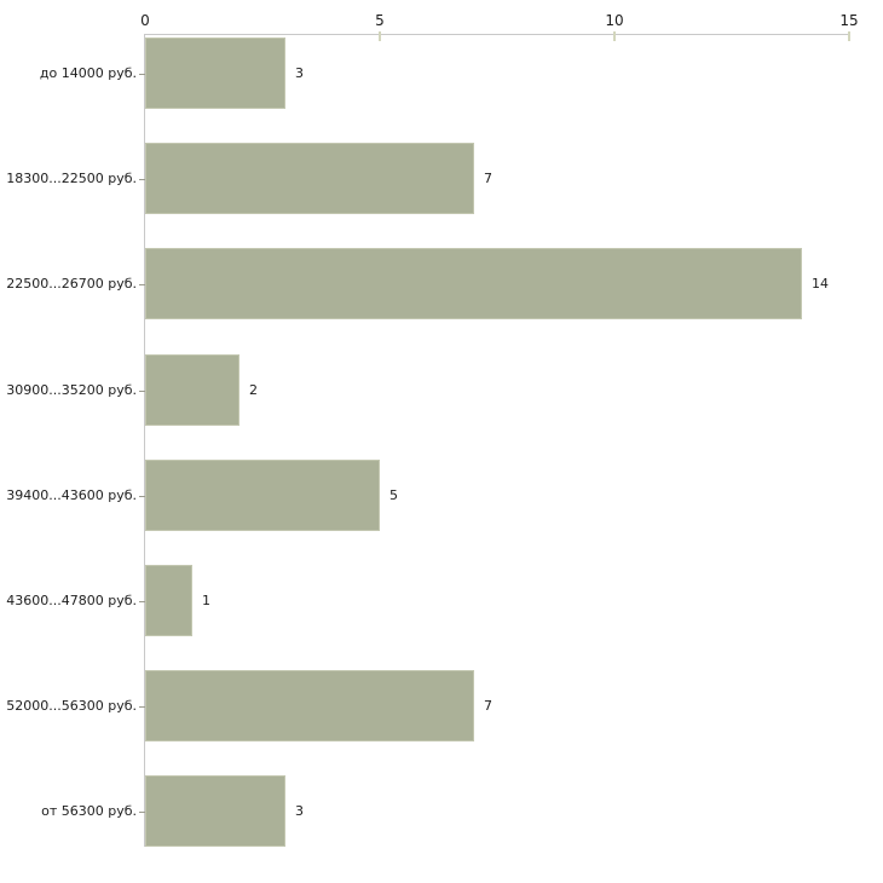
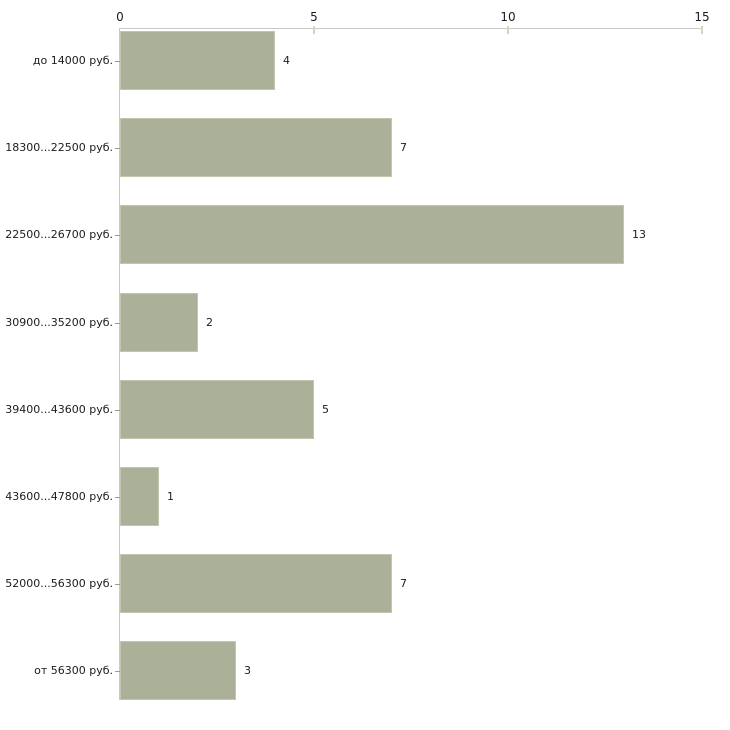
до 14000 руб.: 3 -> 4
22500...26700 руб.: 14 -> 13
